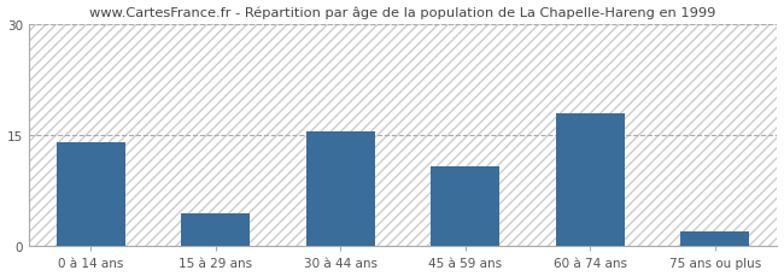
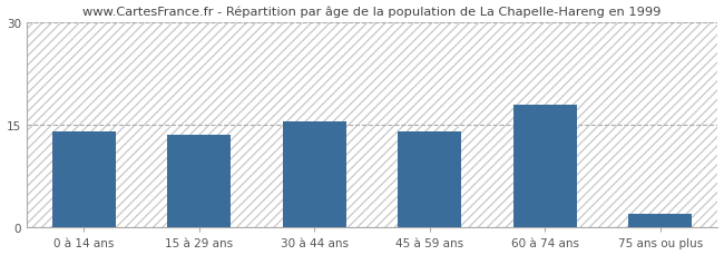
15 à 29 ans: 4.4 -> 13.5
45 à 59 ans: 10.8 -> 14.0
